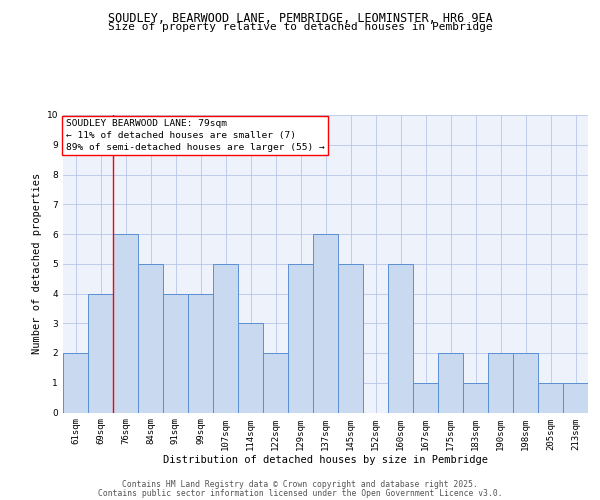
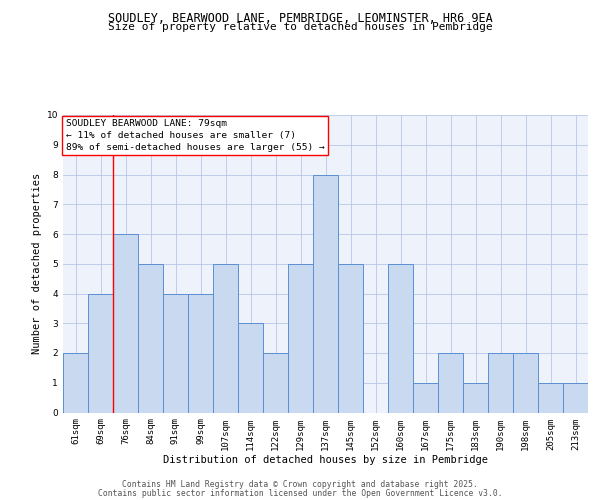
137sqm: 6 -> 8
